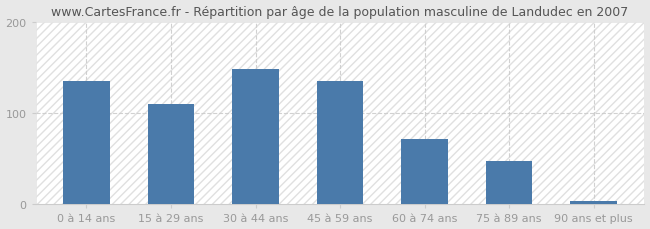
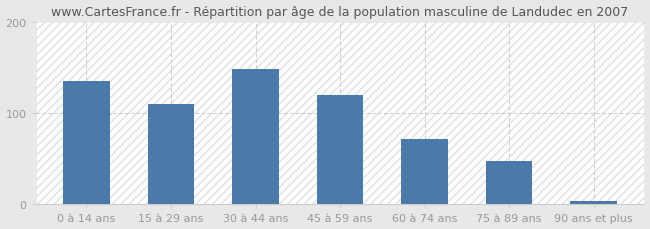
45 à 59 ans: 135 -> 120
